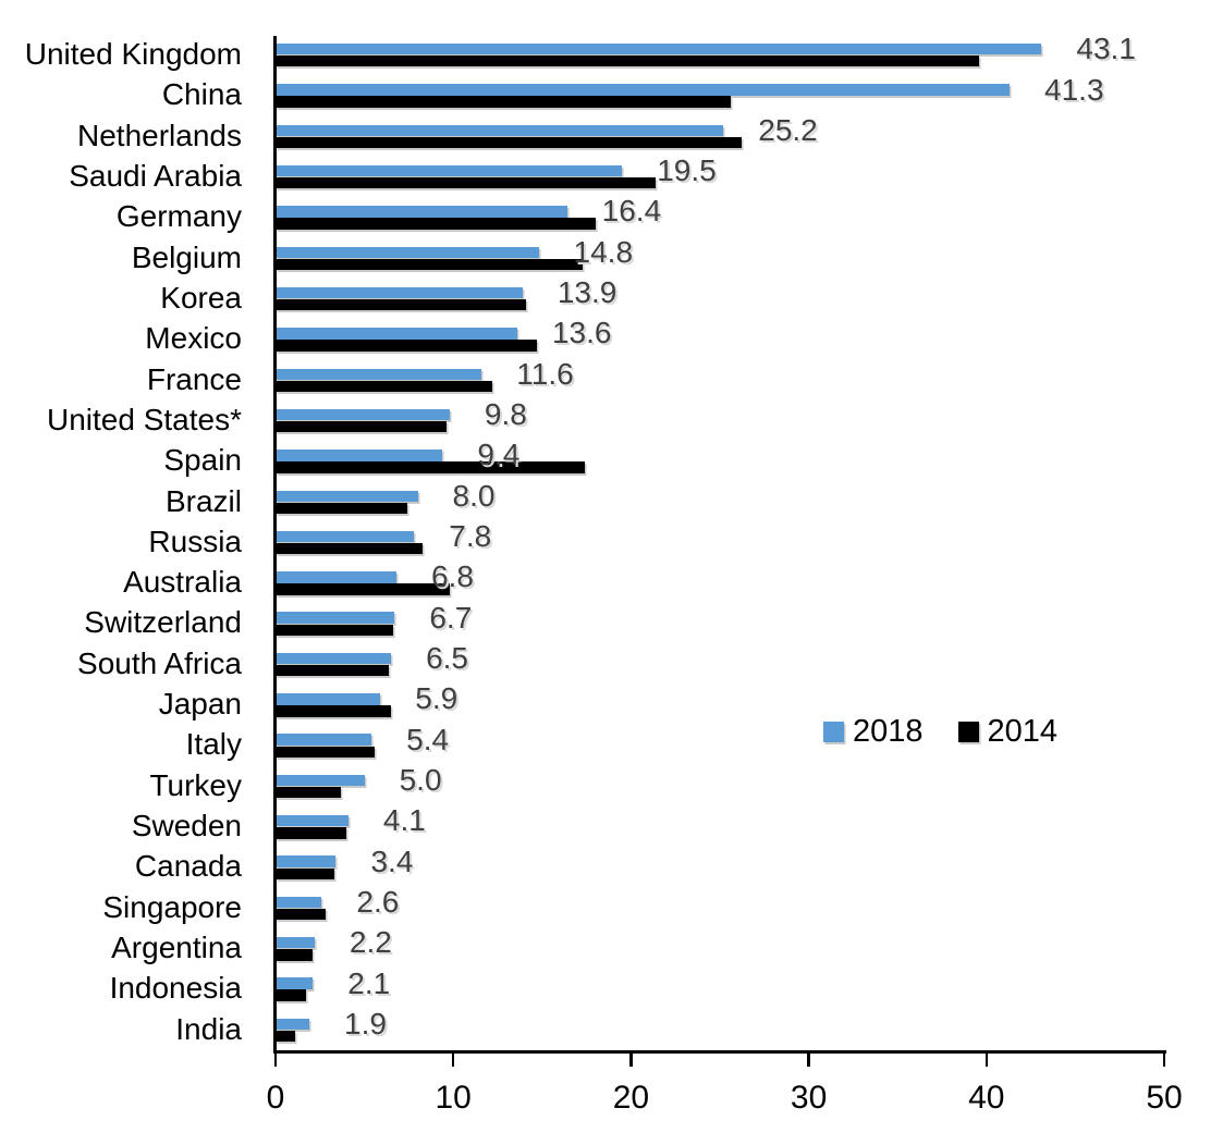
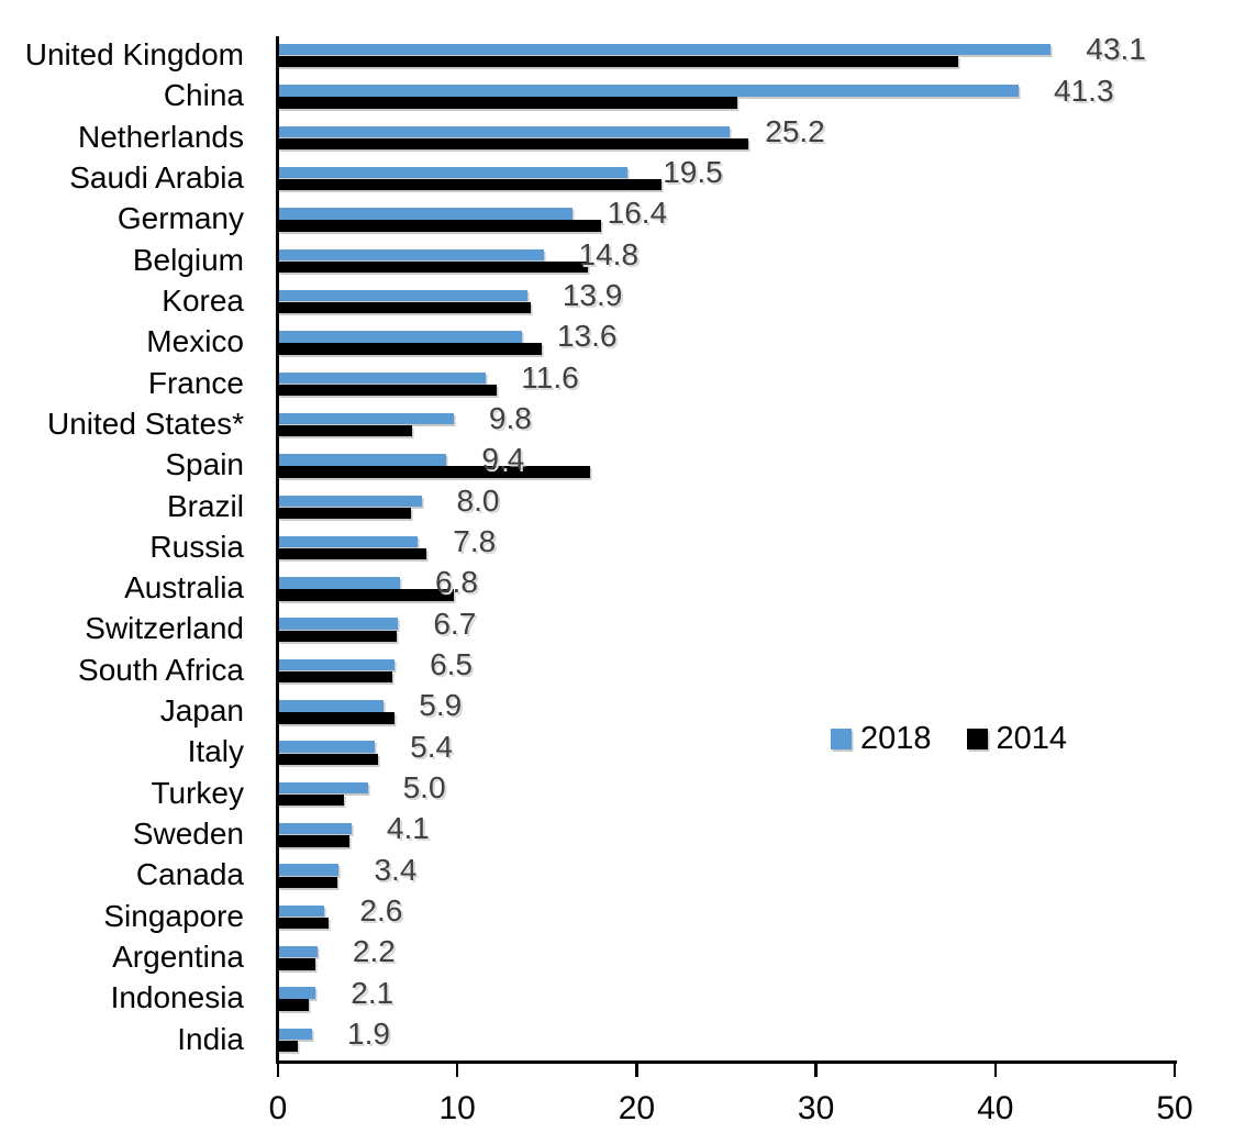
2014/United Kingdom: 39.6 -> 37.9
2014/United States*: 9.6 -> 7.5
